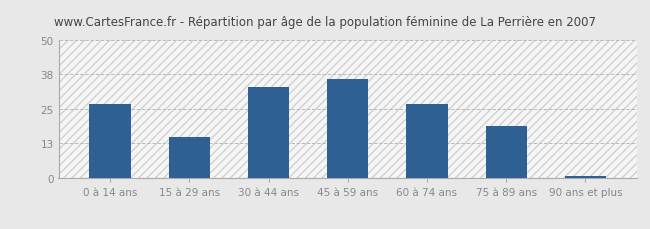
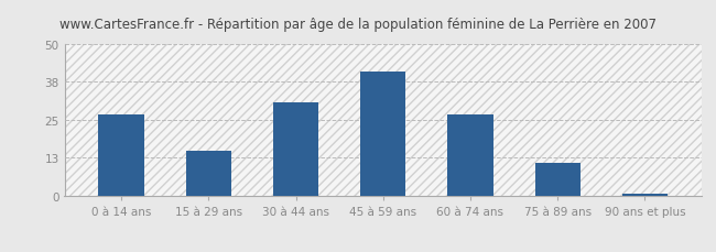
30 à 44 ans: 33 -> 31
45 à 59 ans: 36 -> 41
75 à 89 ans: 19 -> 11
